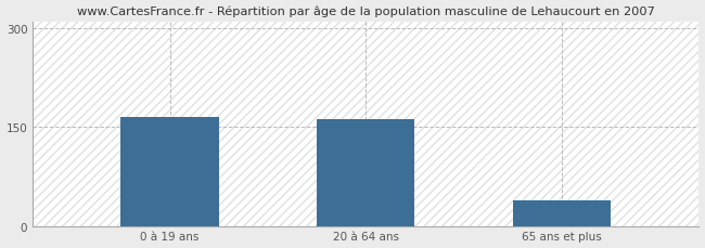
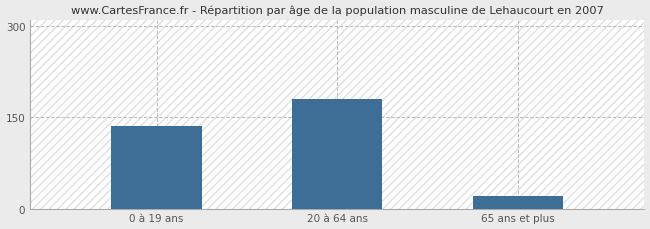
0 à 19 ans: 166 -> 135
20 à 64 ans: 162 -> 180
65 ans et plus: 38 -> 20
